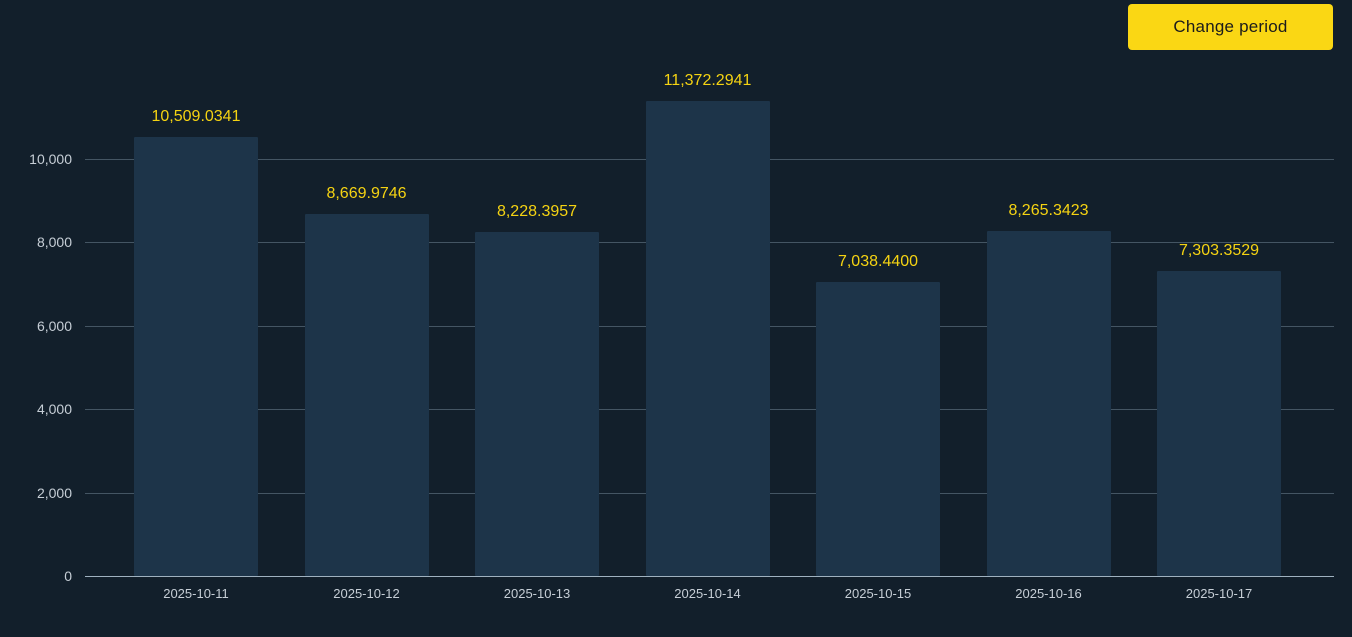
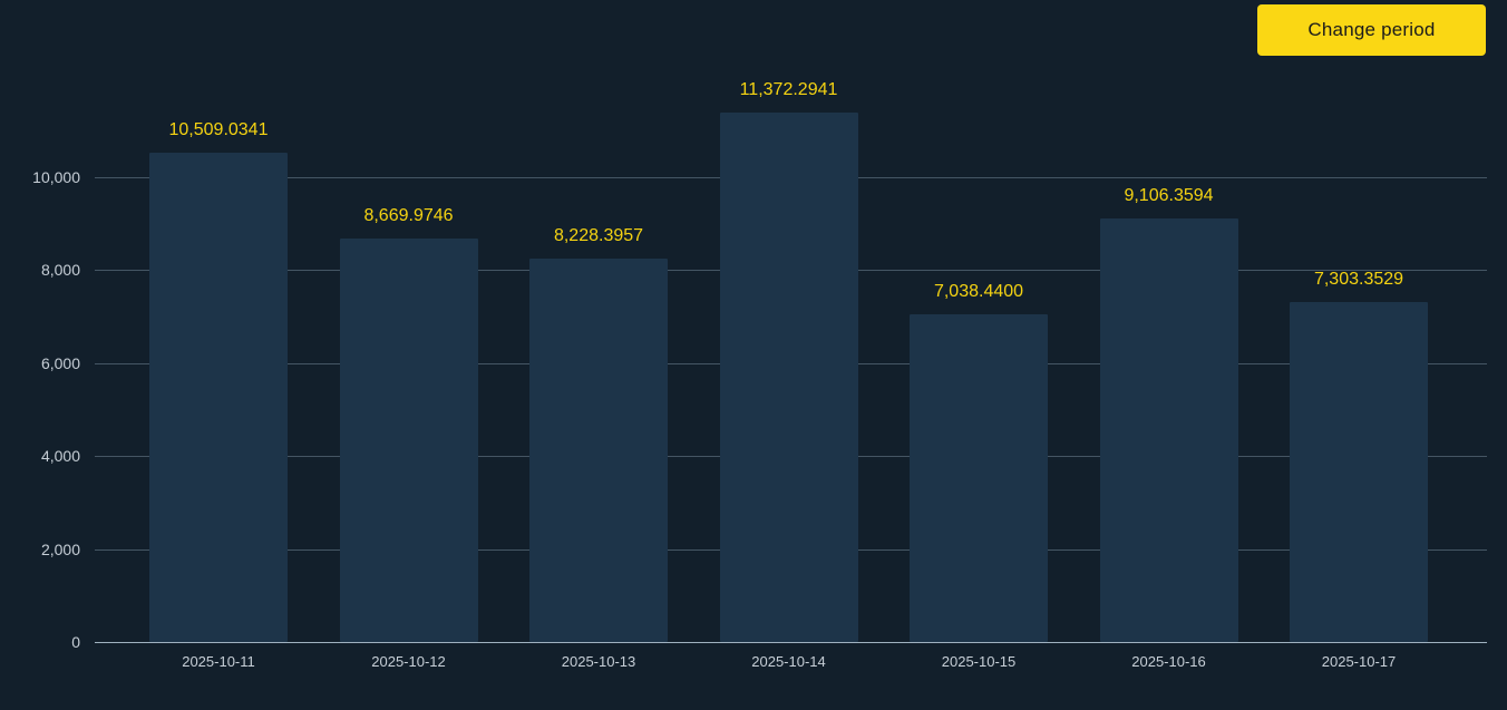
2025-10-16: 8,265.3423 -> 9,106.3594
